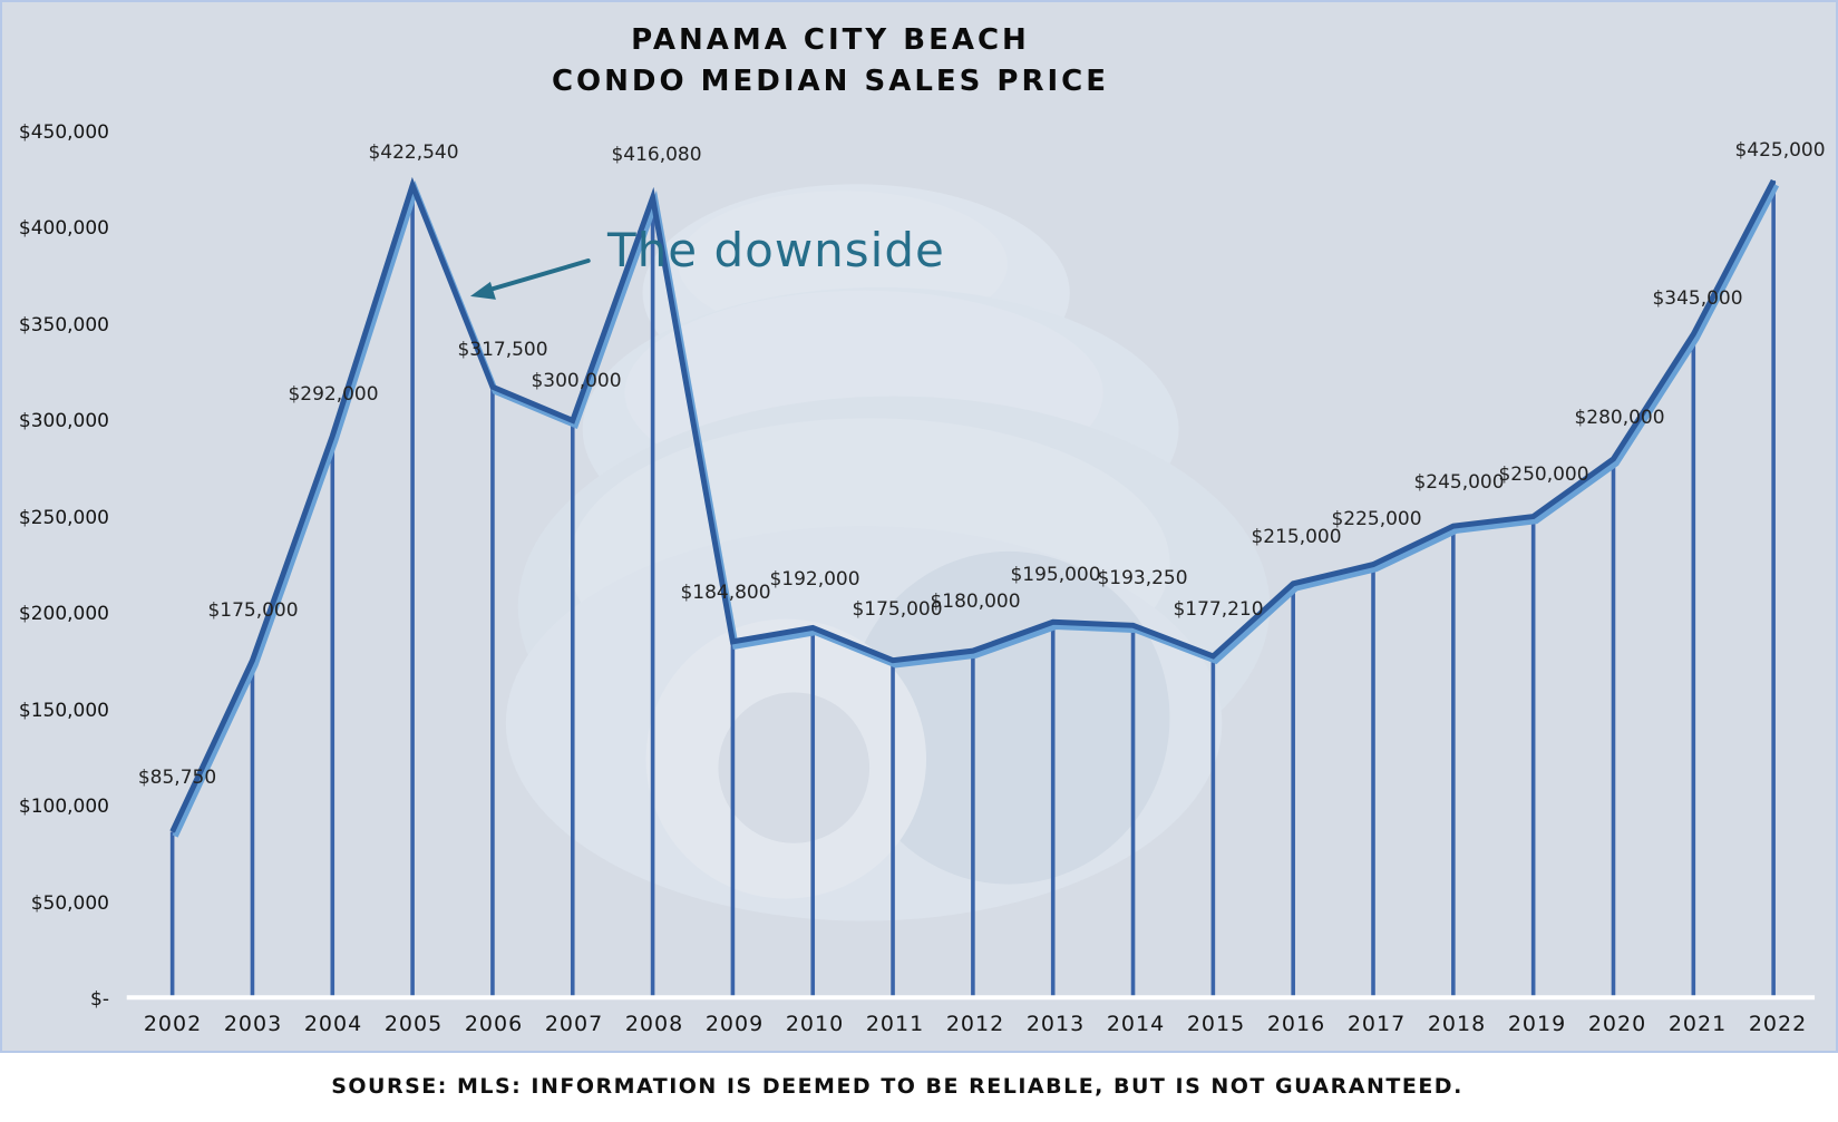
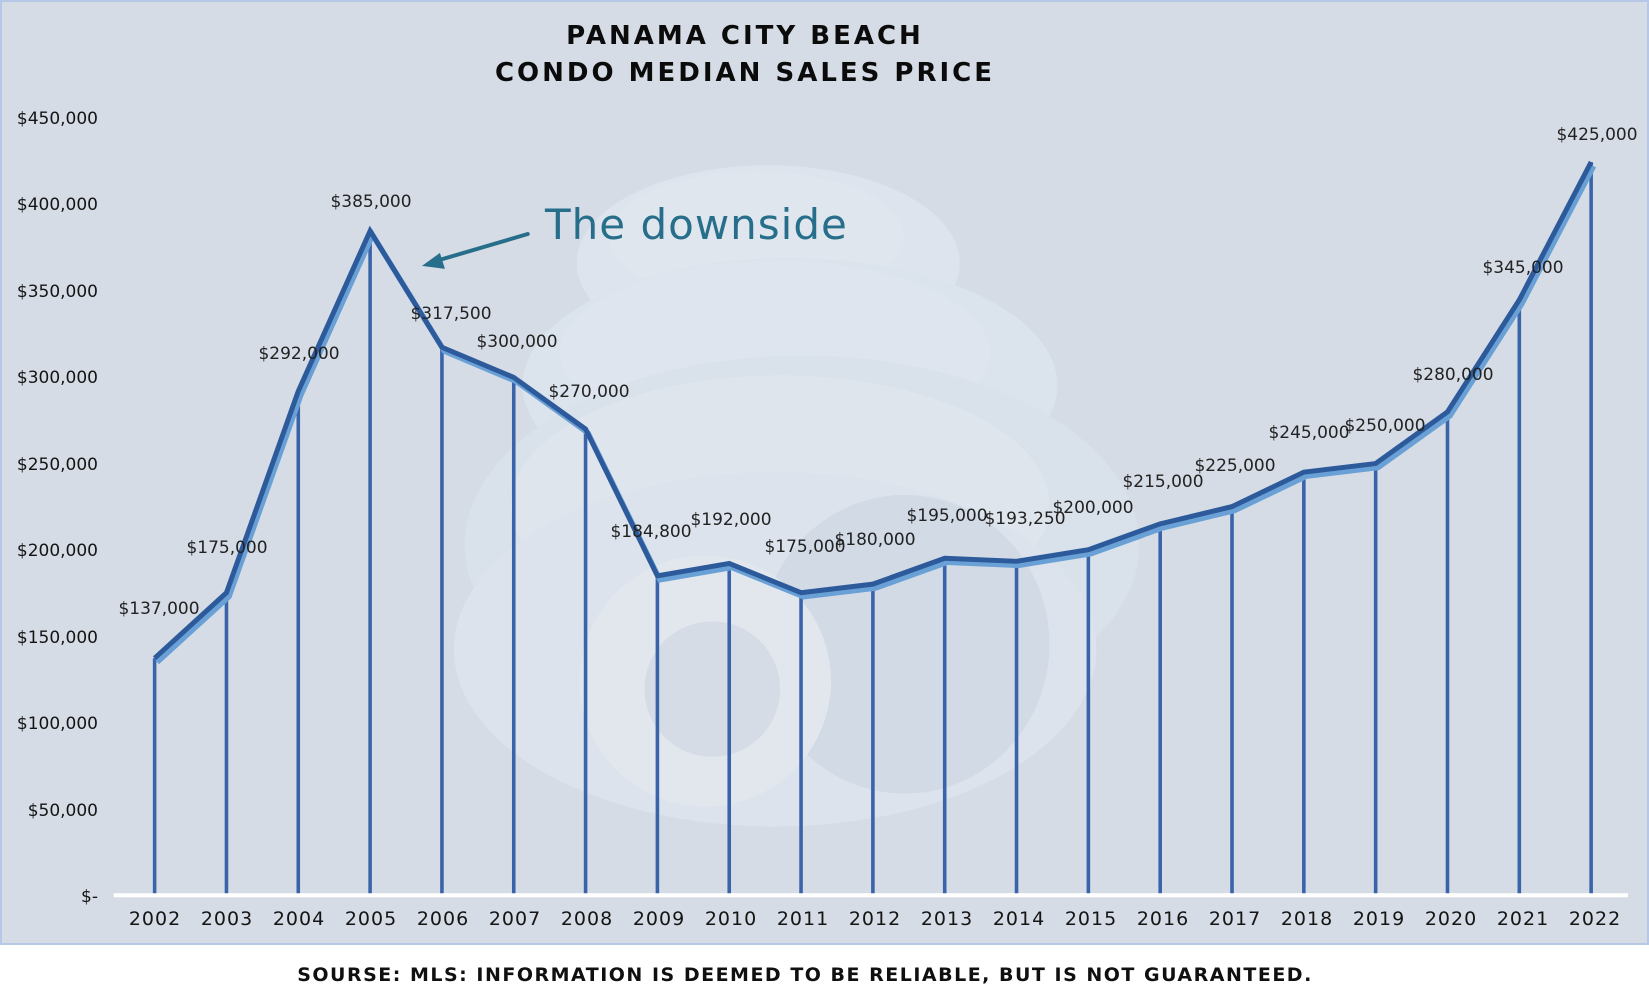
2002: $85,750 -> $137,000
2005: $422,540 -> $385,000
2008: $416,080 -> $270,000
2015: $177,210 -> $200,000
